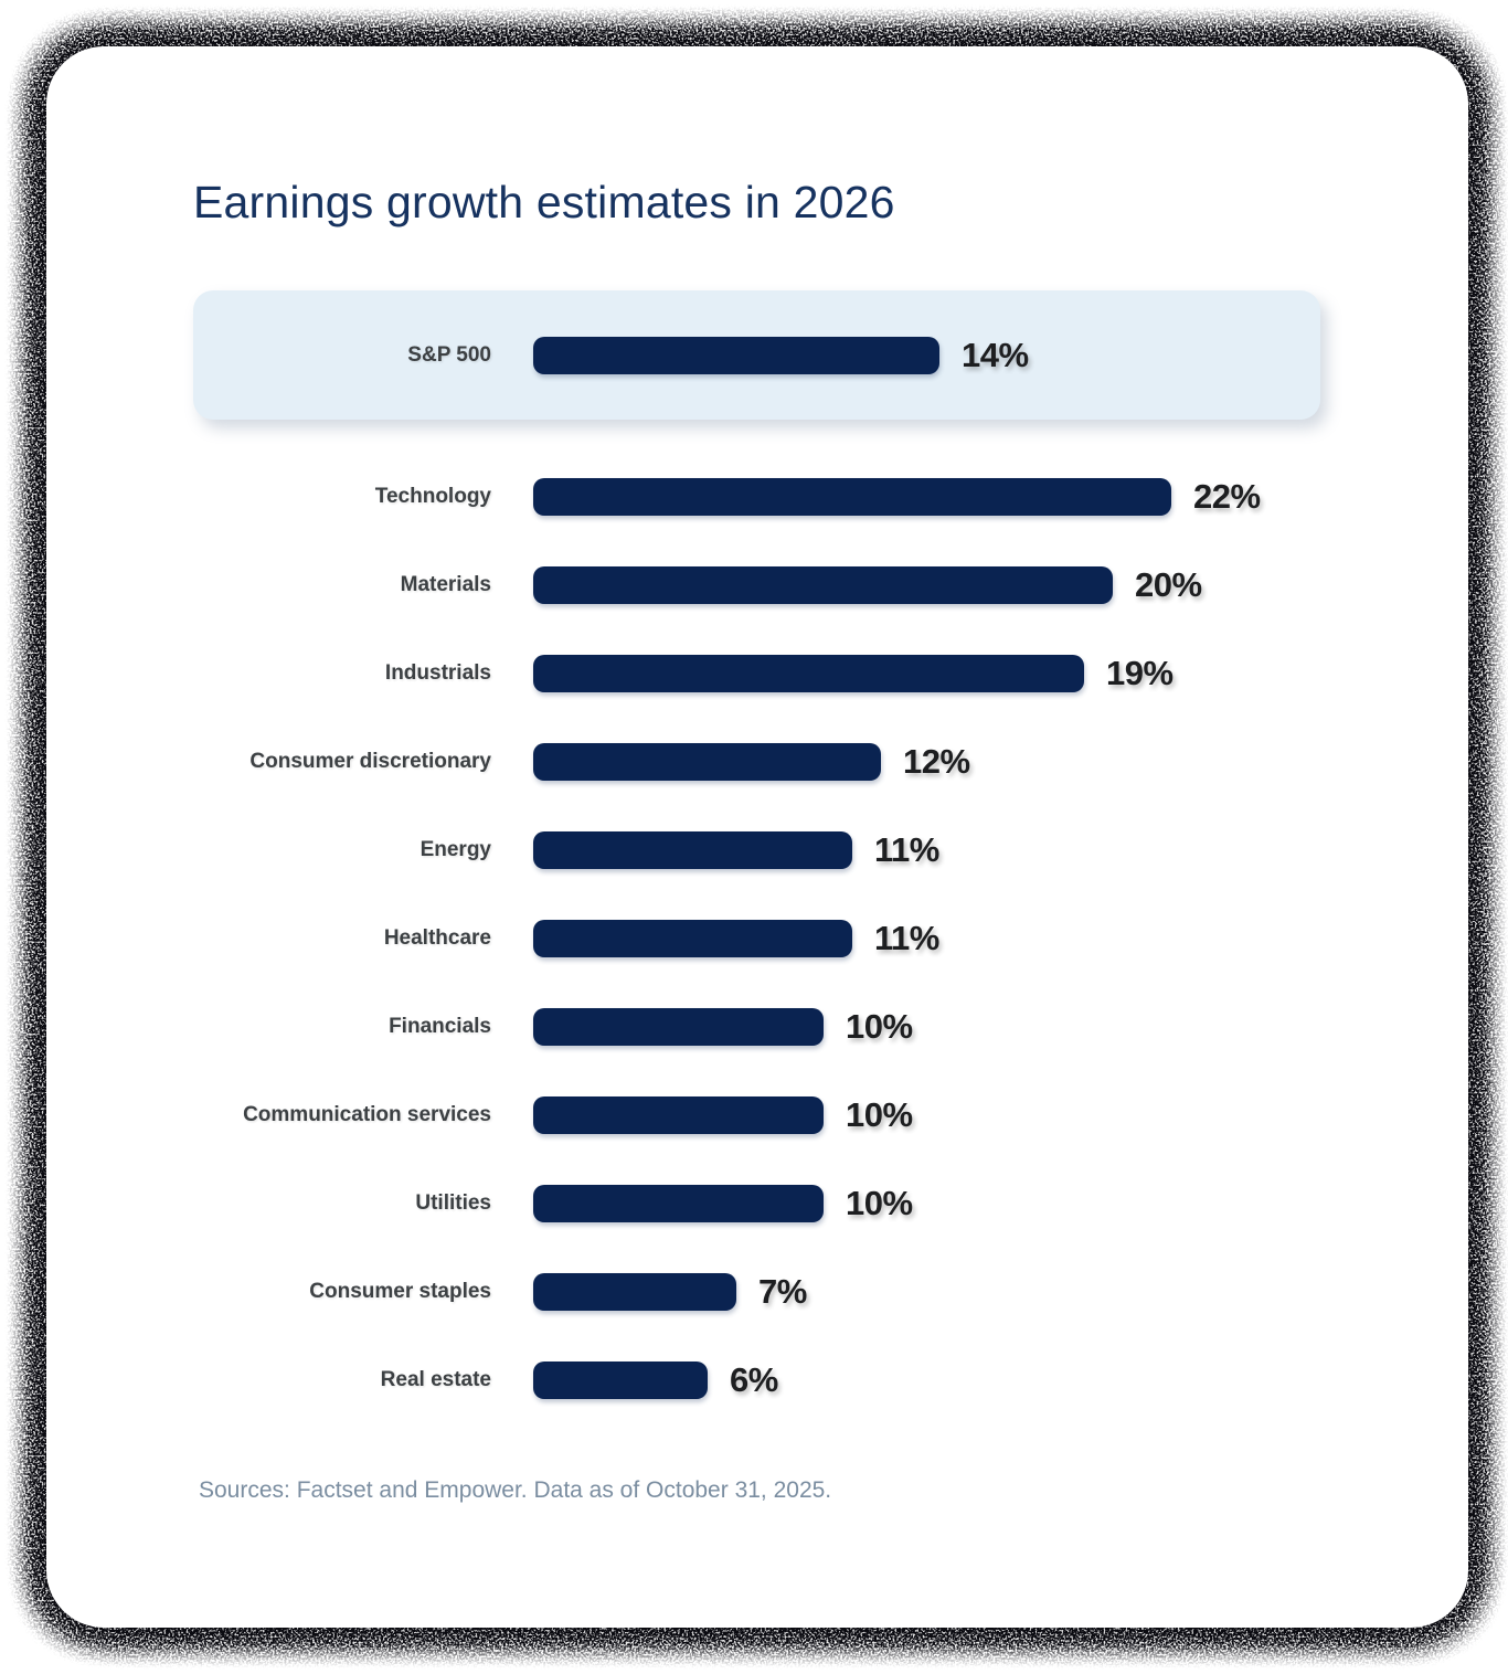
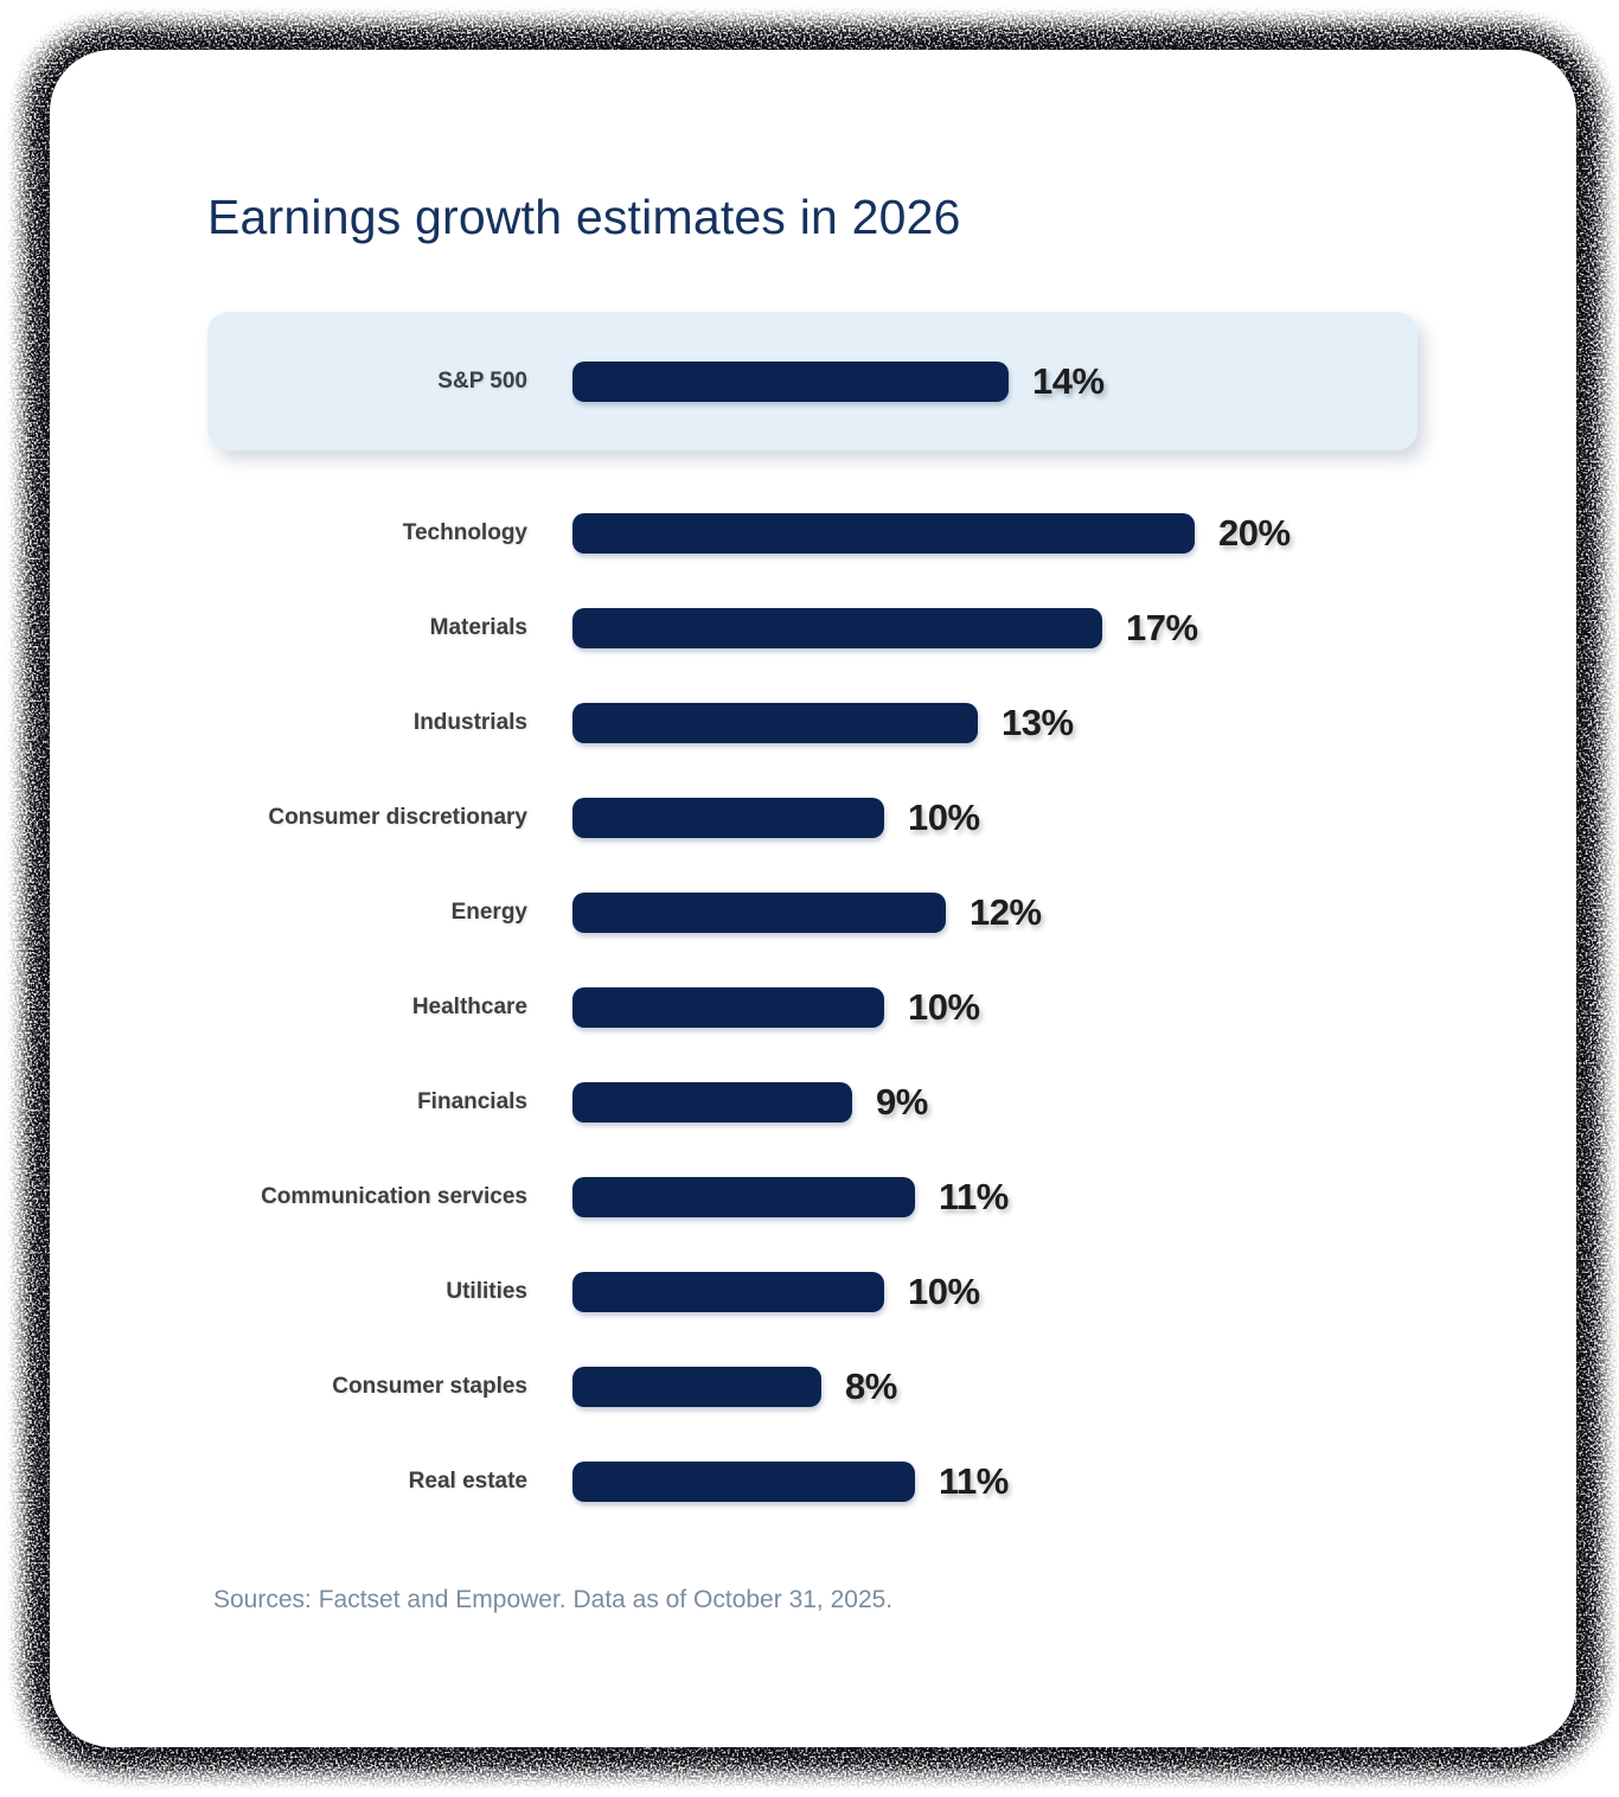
Technology: 22% -> 20%
Materials: 20% -> 17%
Industrials: 19% -> 13%
Consumer discretionary: 12% -> 10%
Energy: 11% -> 12%
Healthcare: 11% -> 10%
Financials: 10% -> 9%
Communication services: 10% -> 11%
Consumer staples: 7% -> 8%
Real estate: 6% -> 11%
